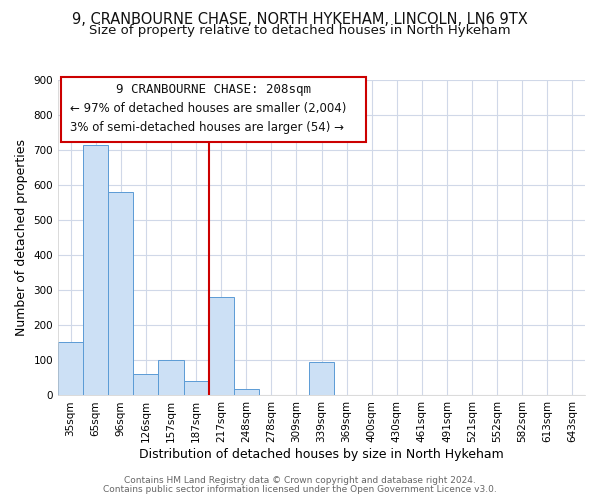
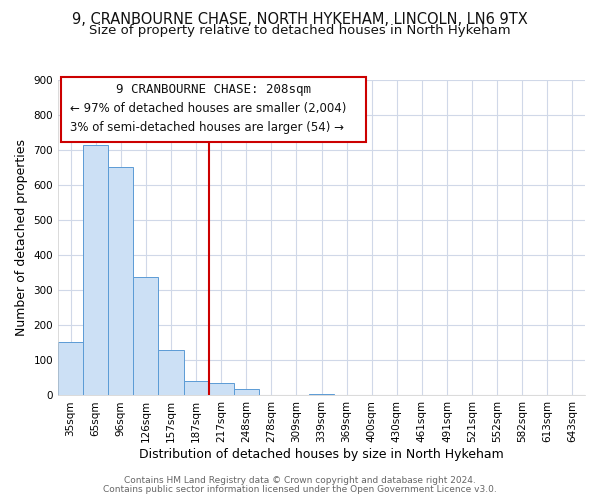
96sqm: 580 -> 651
126sqm: 60 -> 338
157sqm: 100 -> 130
217sqm: 280 -> 35
339sqm: 95 -> 5
